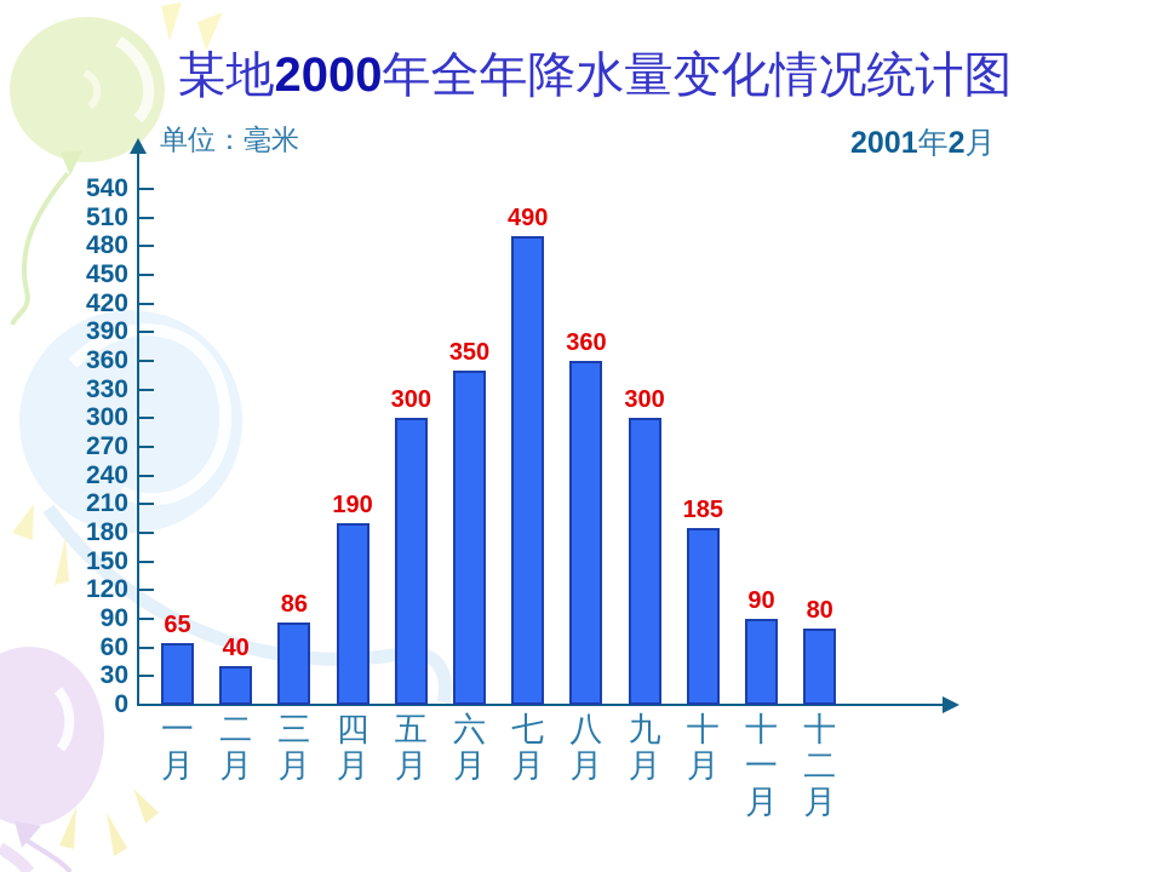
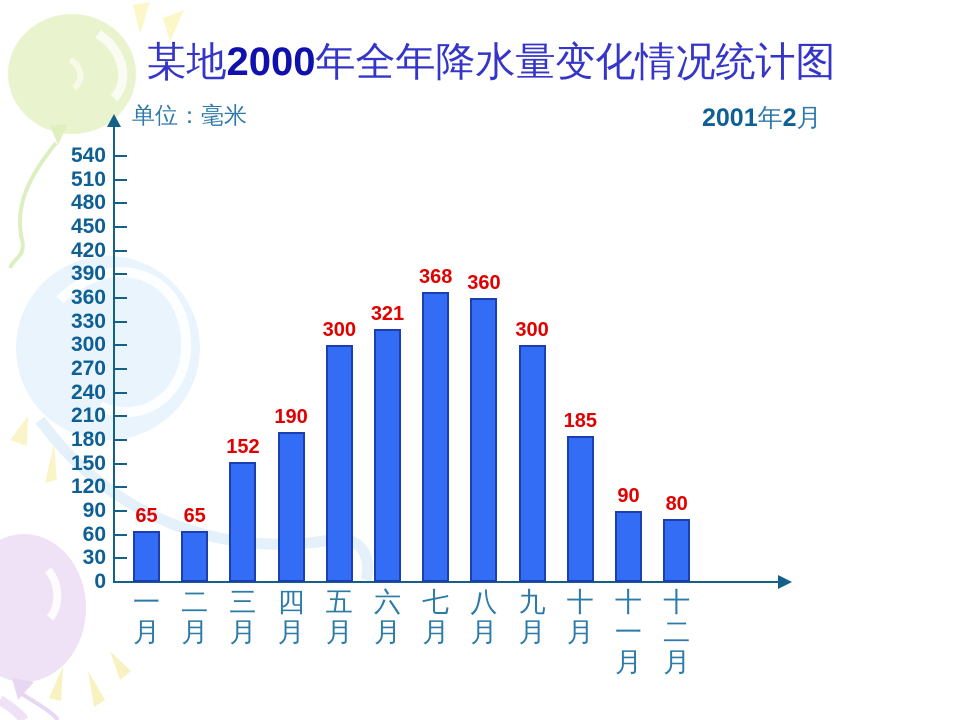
二月: 40 -> 65
三月: 86 -> 152
六月: 350 -> 321
七月: 490 -> 368
